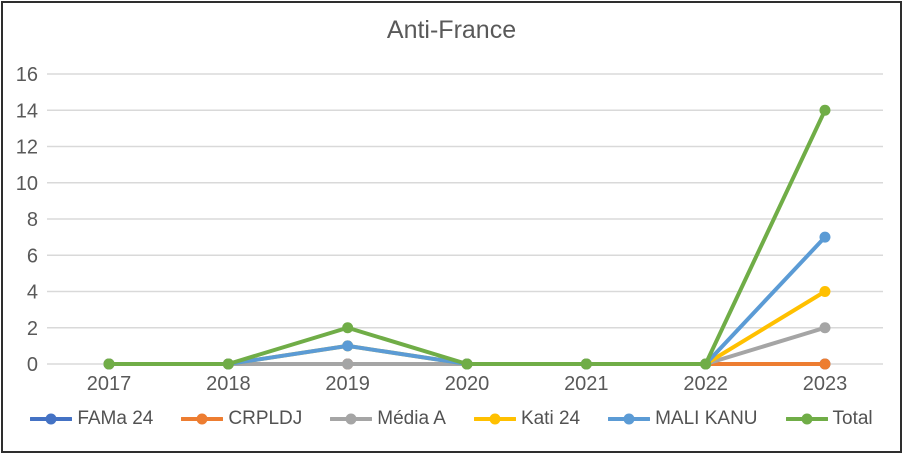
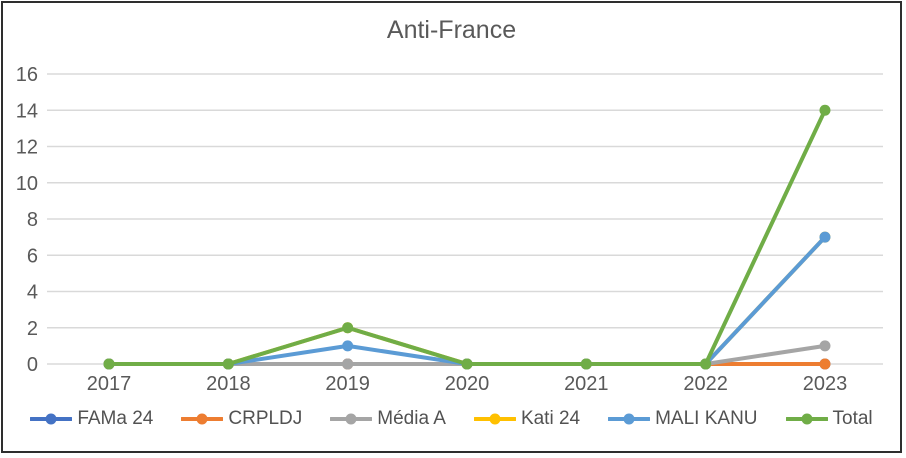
Kati 24/2019: 1 -> 2
Média A/2023: 2 -> 1
Kati 24/2023: 4 -> 7
